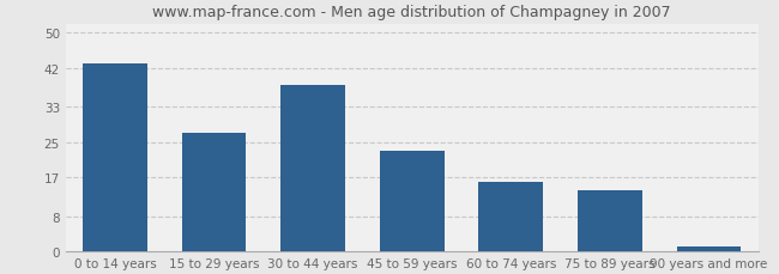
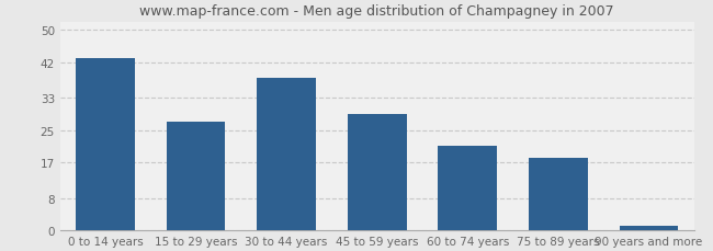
45 to 59 years: 23 -> 29
60 to 74 years: 16 -> 21
75 to 89 years: 14 -> 18
